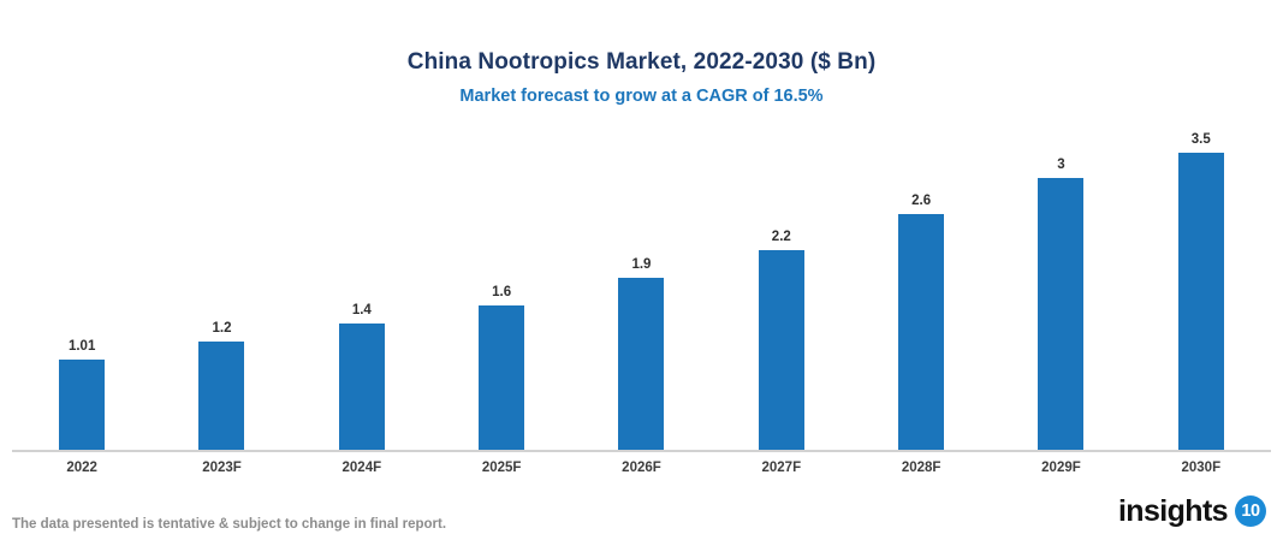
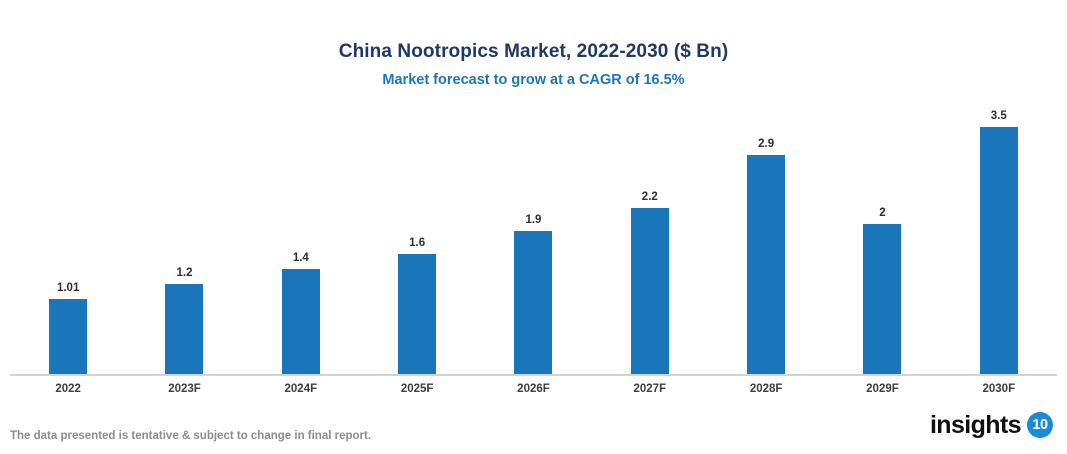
2028F: 2.6 -> 2.9
2029F: 3 -> 2
